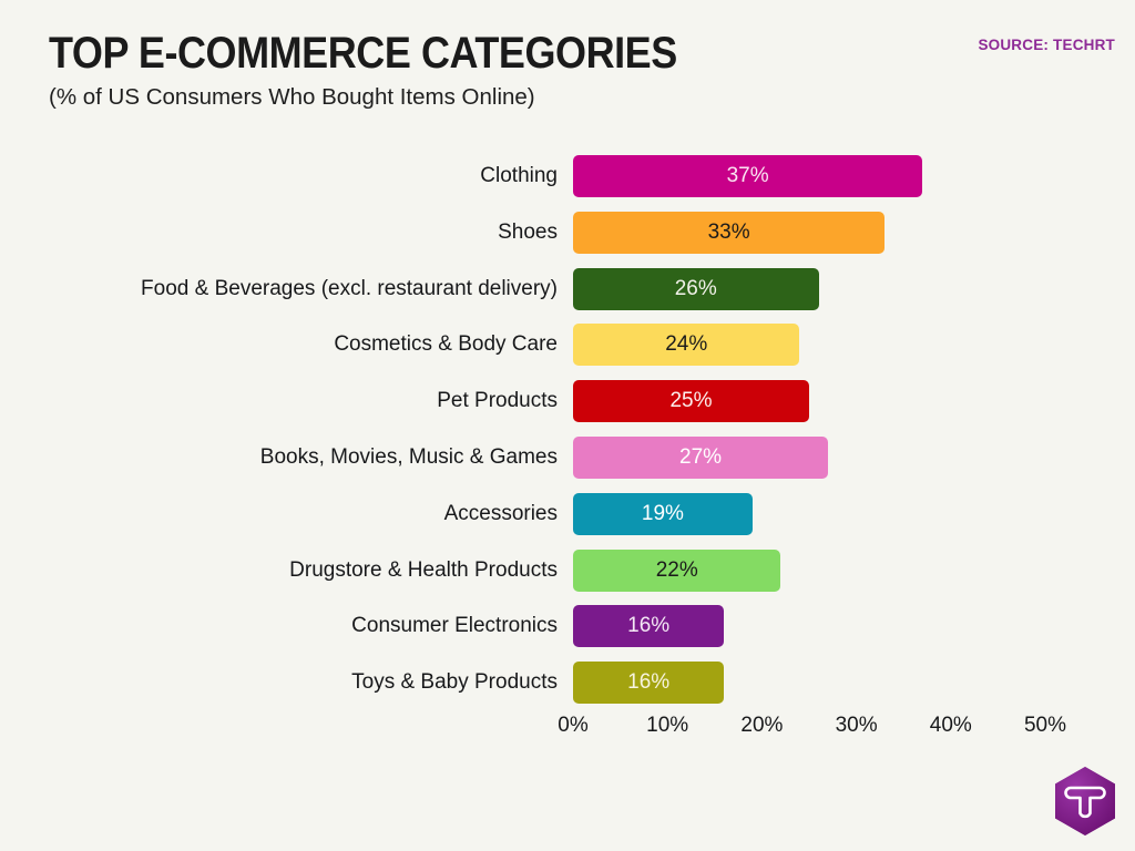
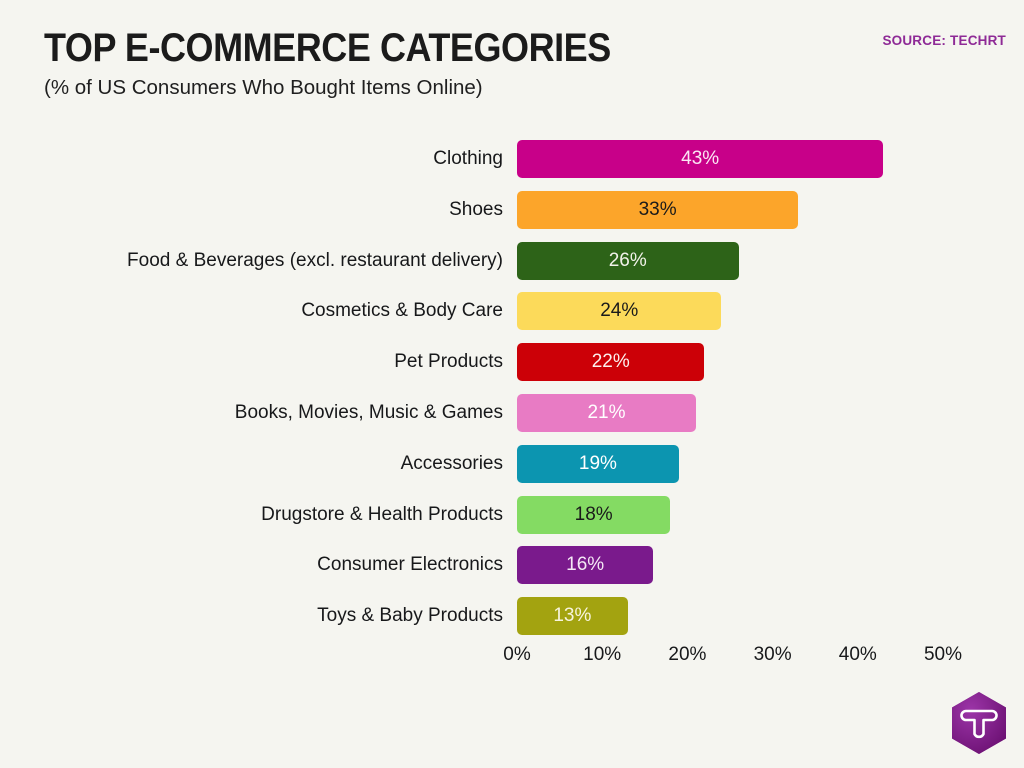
Clothing: 37% -> 43%
Pet Products: 25% -> 22%
Books, Movies, Music & Games: 27% -> 21%
Drugstore & Health Products: 22% -> 18%
Toys & Baby Products: 16% -> 13%
